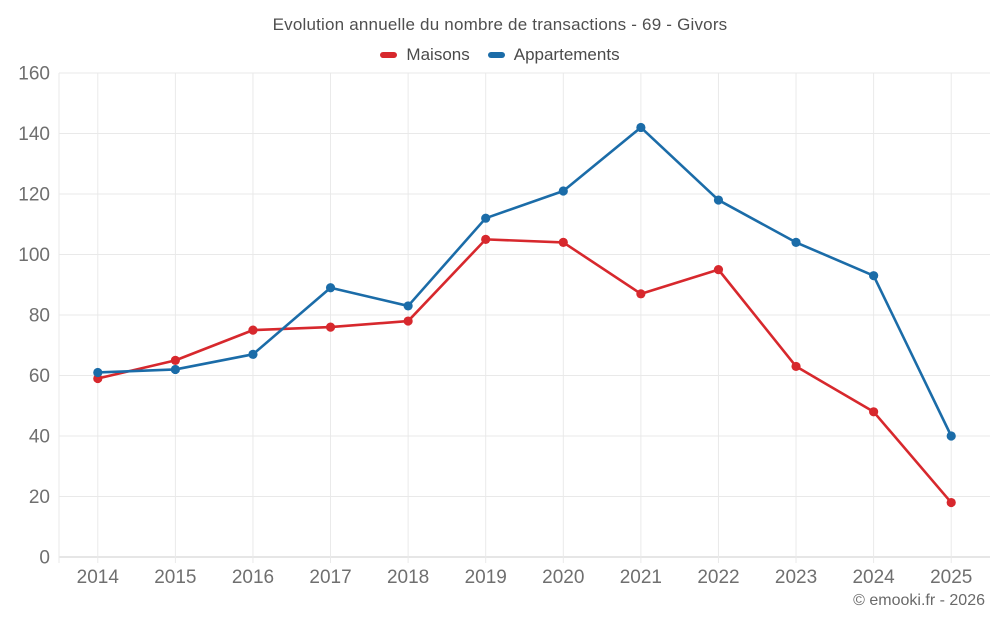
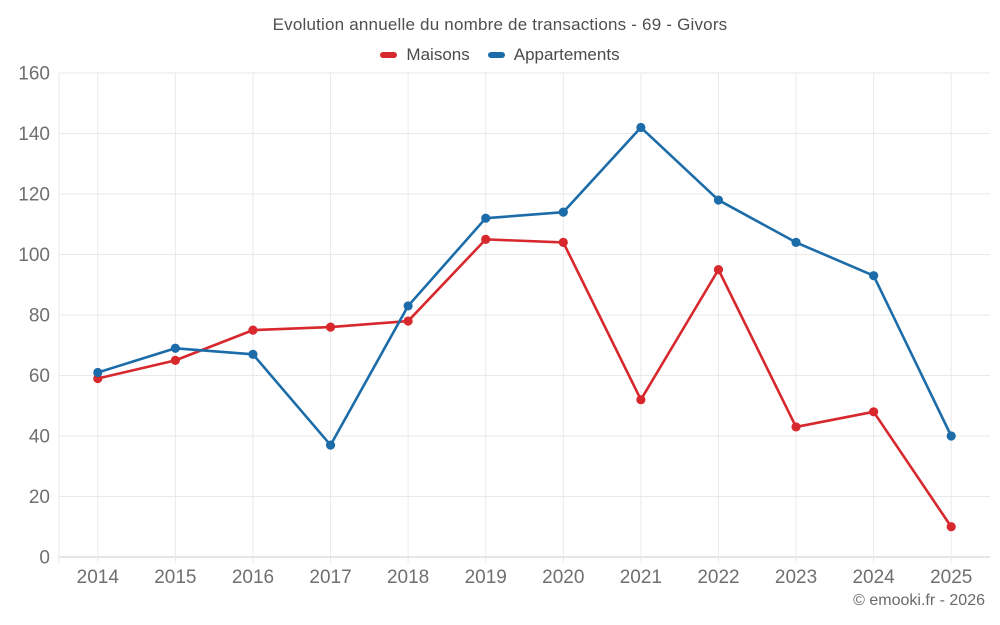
Appartements/2015: 62 -> 69
Appartements/2017: 89 -> 37
Appartements/2020: 121 -> 114
Maisons/2021: 87 -> 52
Maisons/2023: 63 -> 43
Maisons/2025: 18 -> 10
